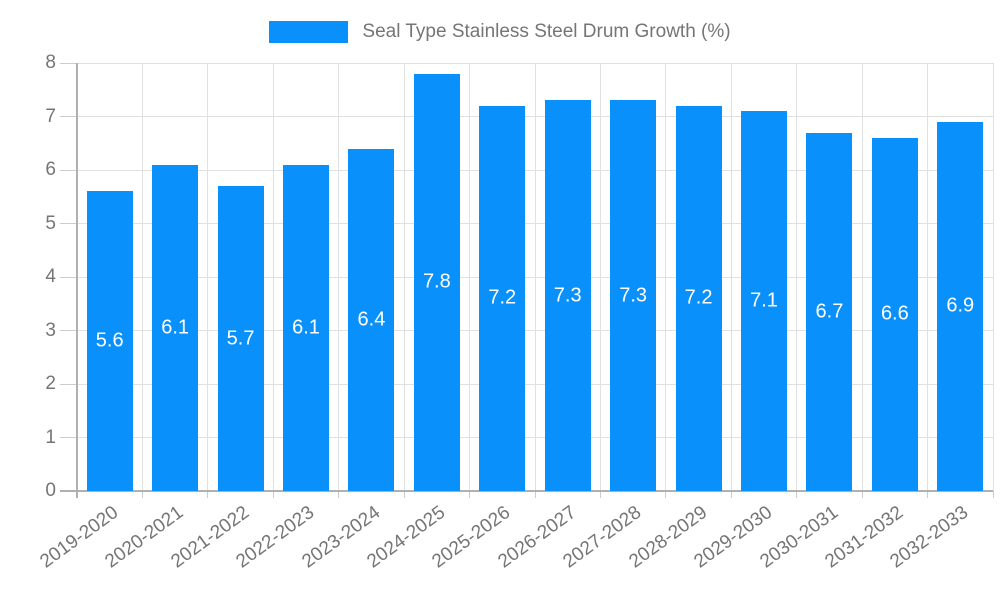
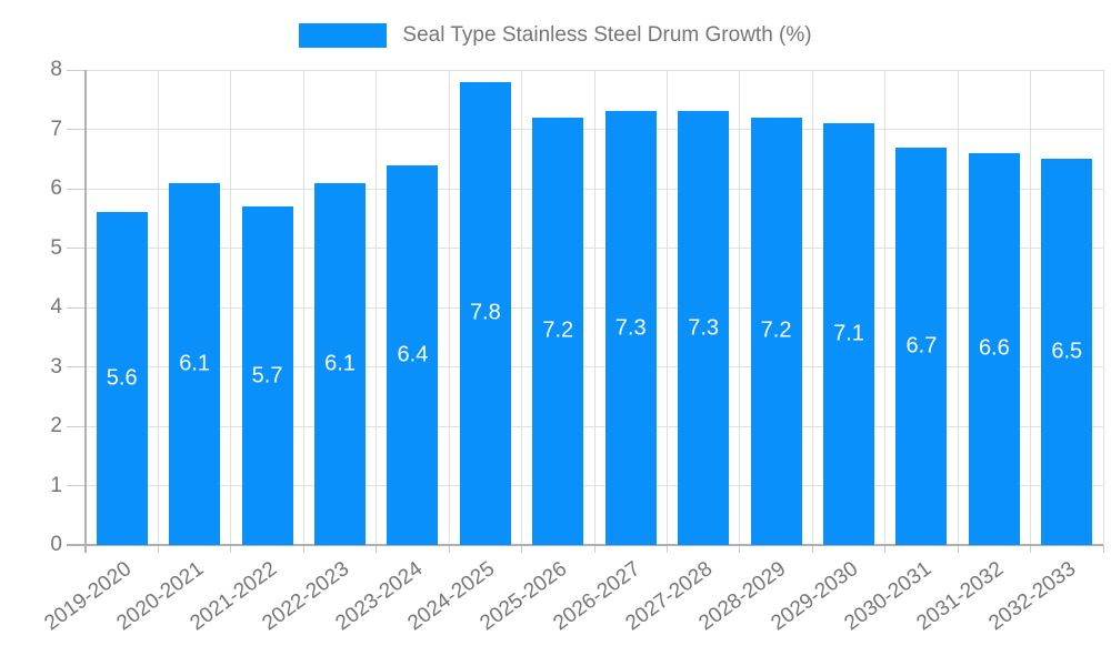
2032-2033: 6.9 -> 6.5
